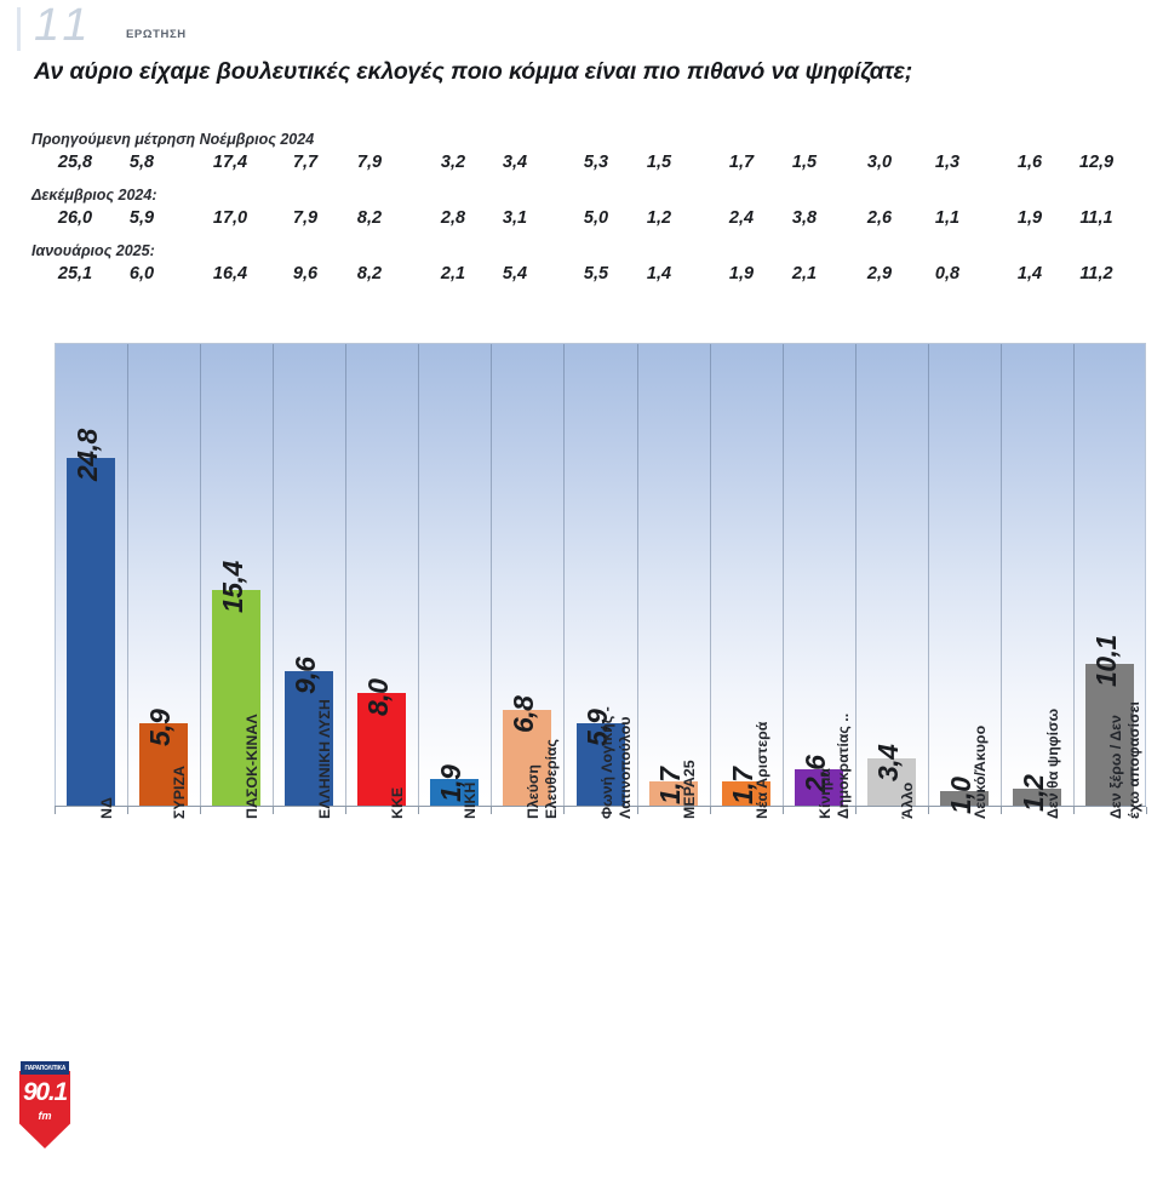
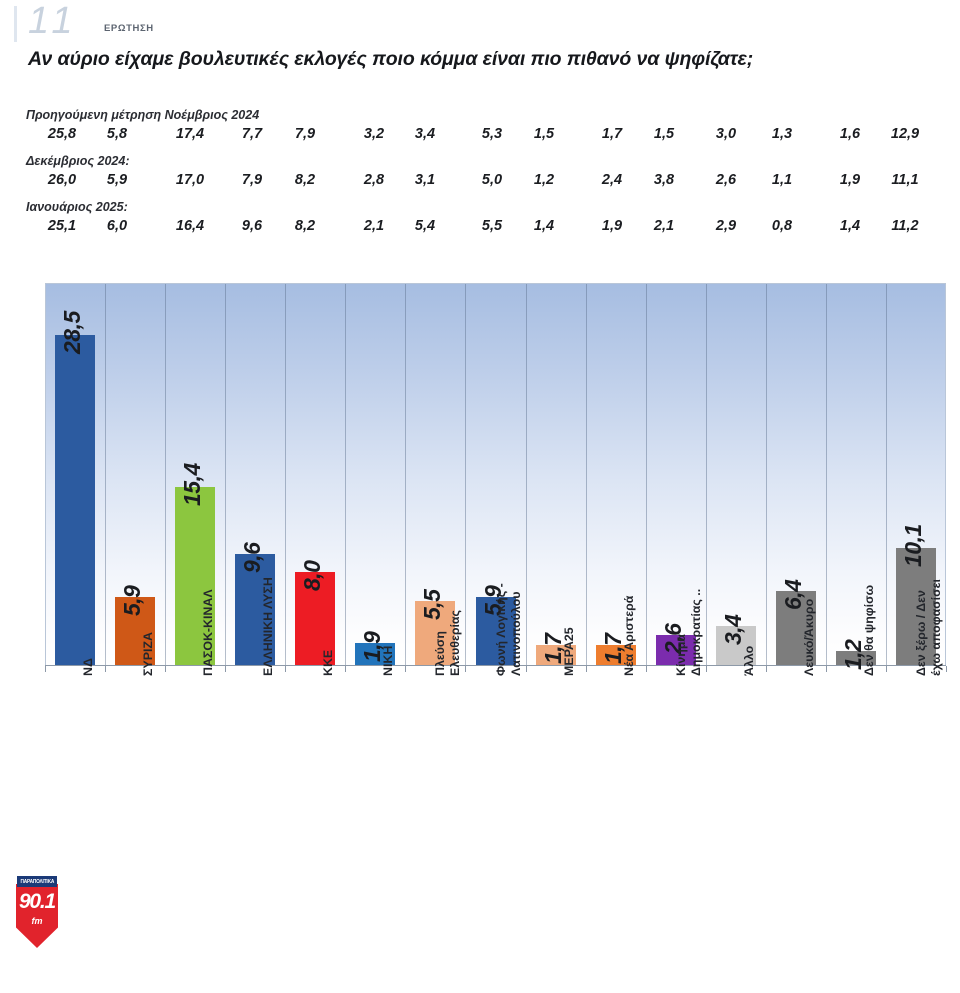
ΝΔ: 24,8 -> 28,5
Πλεύση Ελευθερίας: 6,8 -> 5,5
Λευκό/Άκυρο: 1,0 -> 6,4
